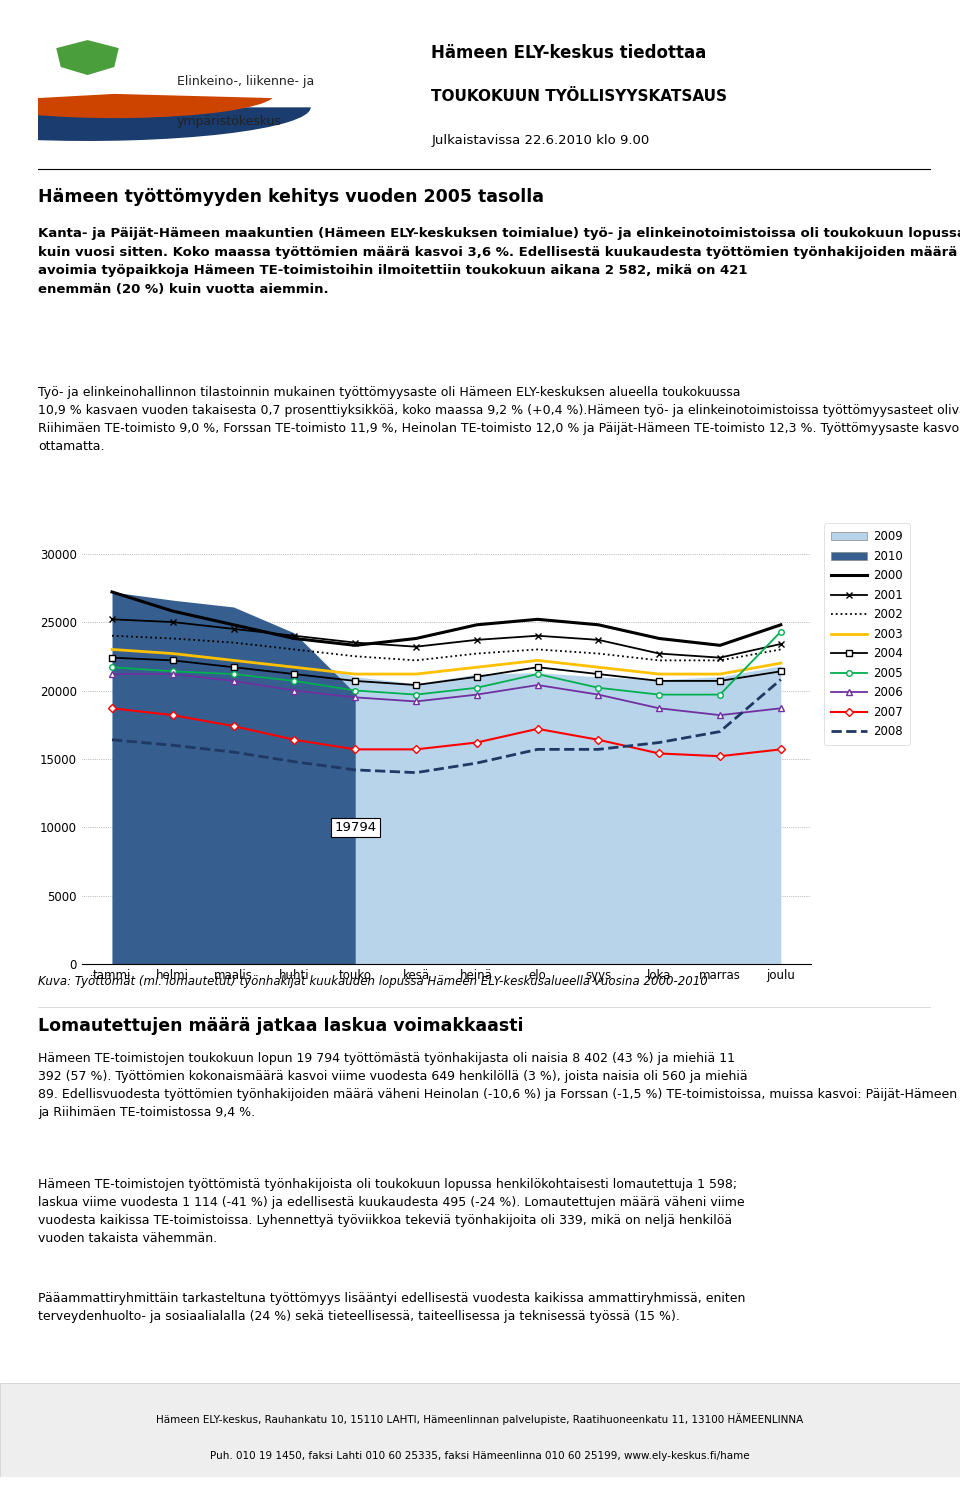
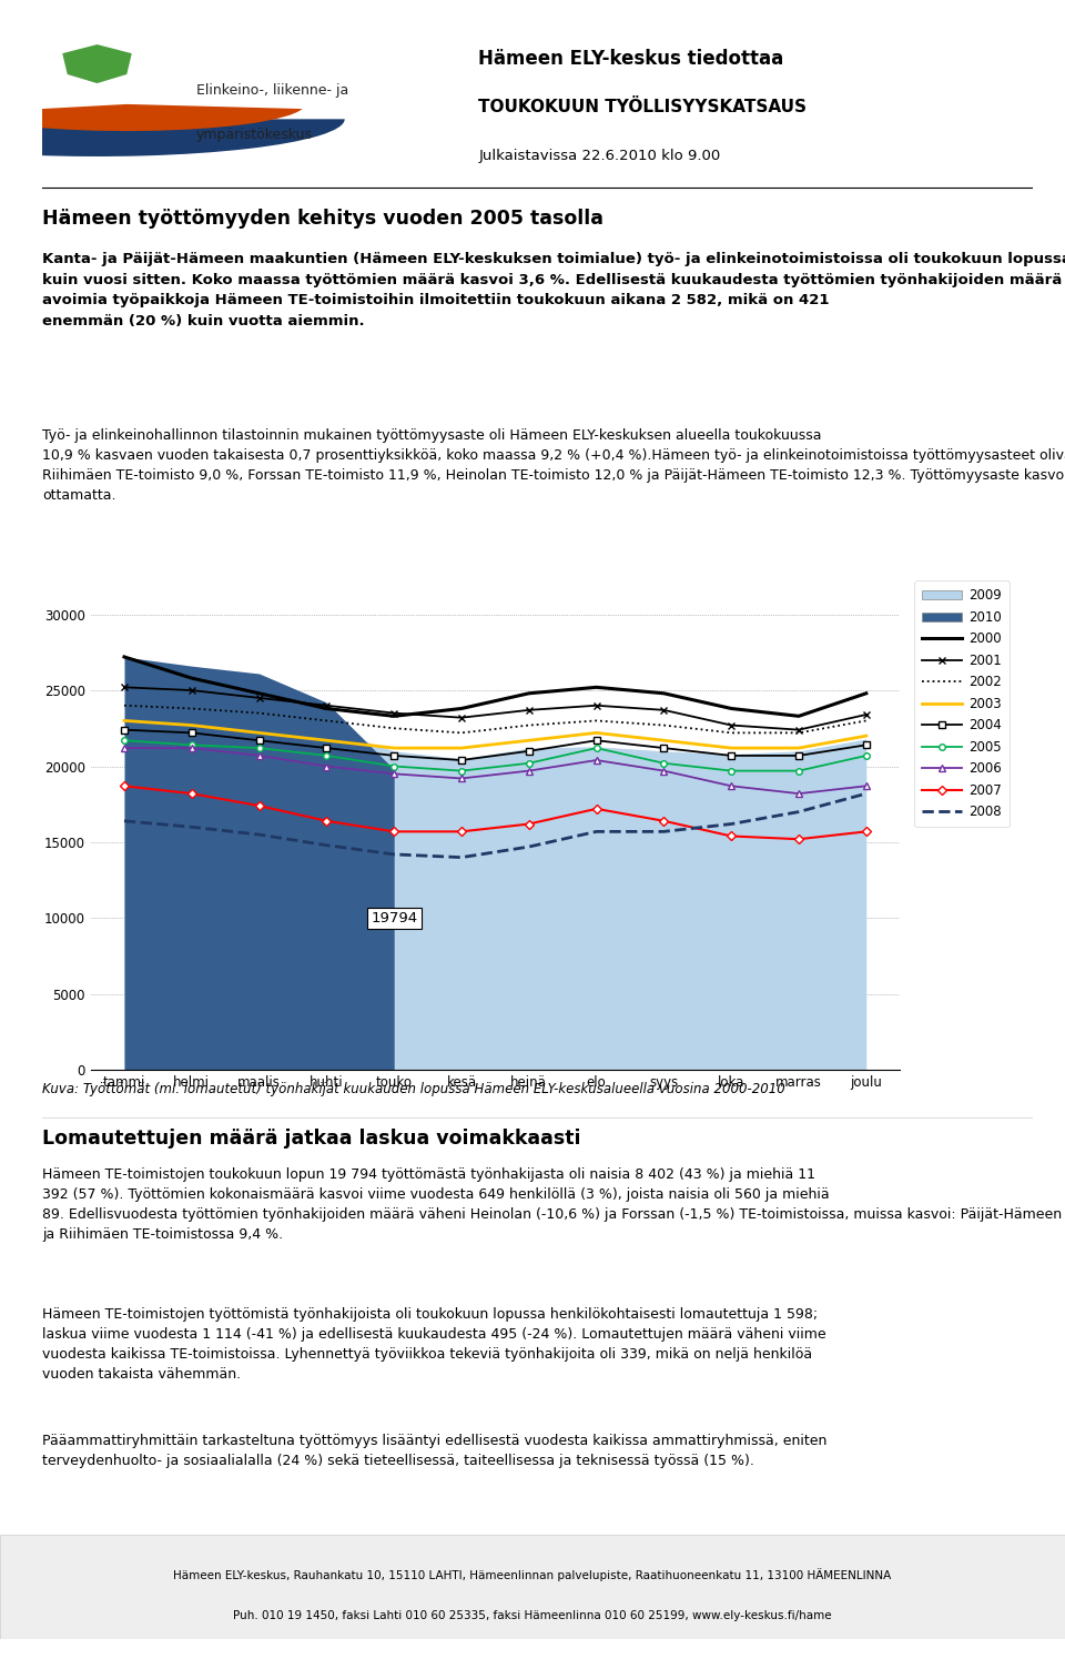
2005/joulu: 24300 -> 20700
2008/joulu: 20800 -> 18200
